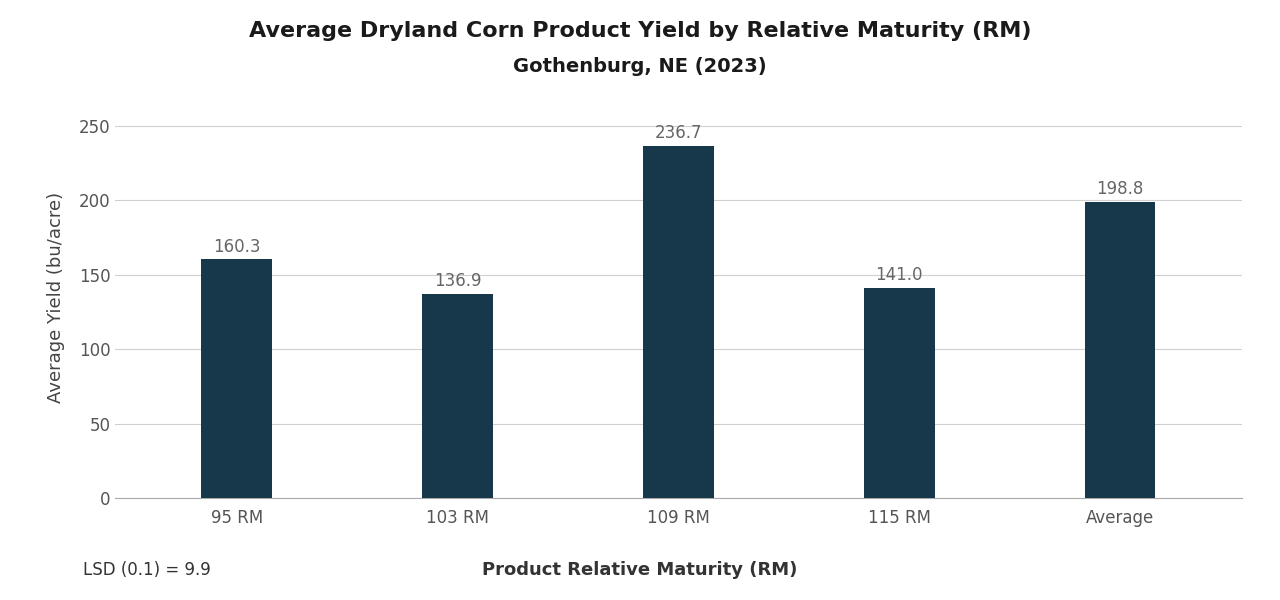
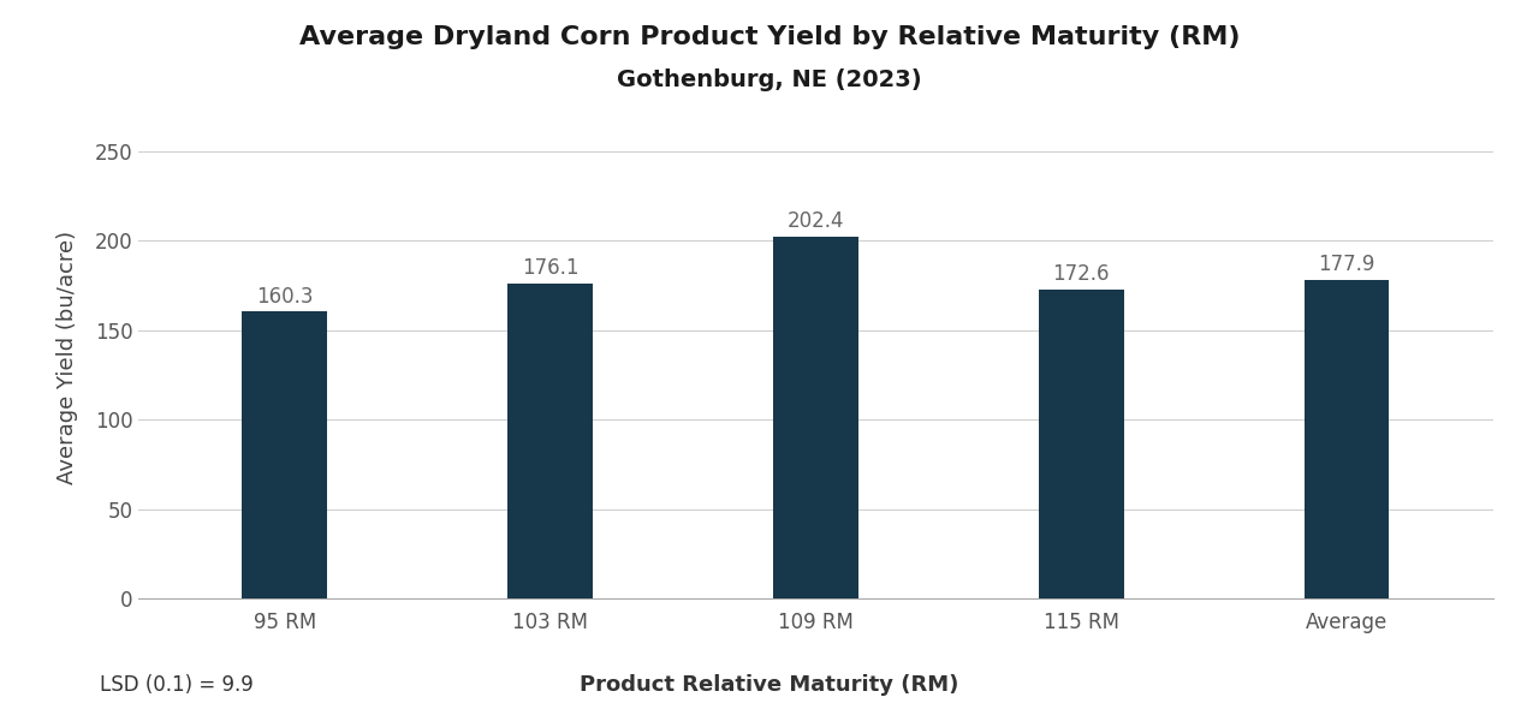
103 RM: 136.9 -> 176.1
109 RM: 236.7 -> 202.4
115 RM: 141.0 -> 172.6
Average: 198.8 -> 177.9
